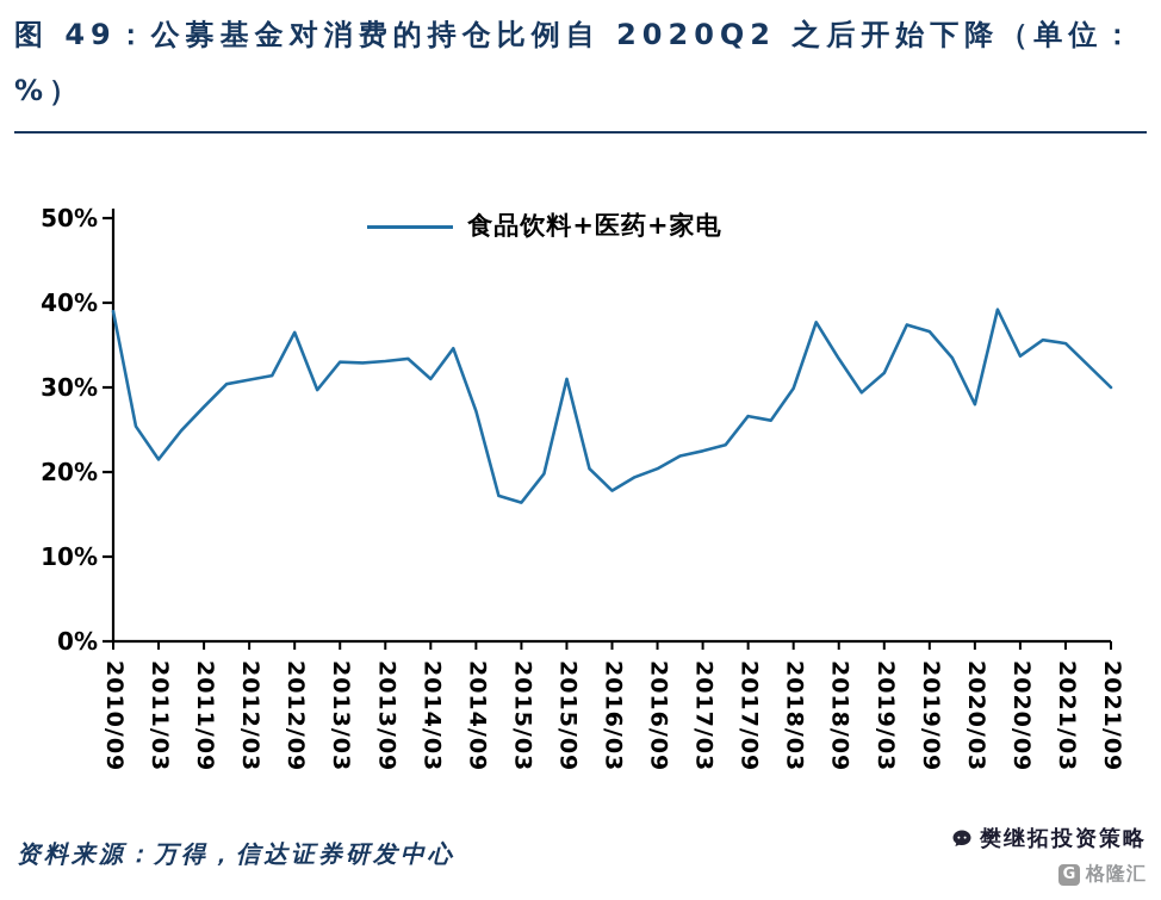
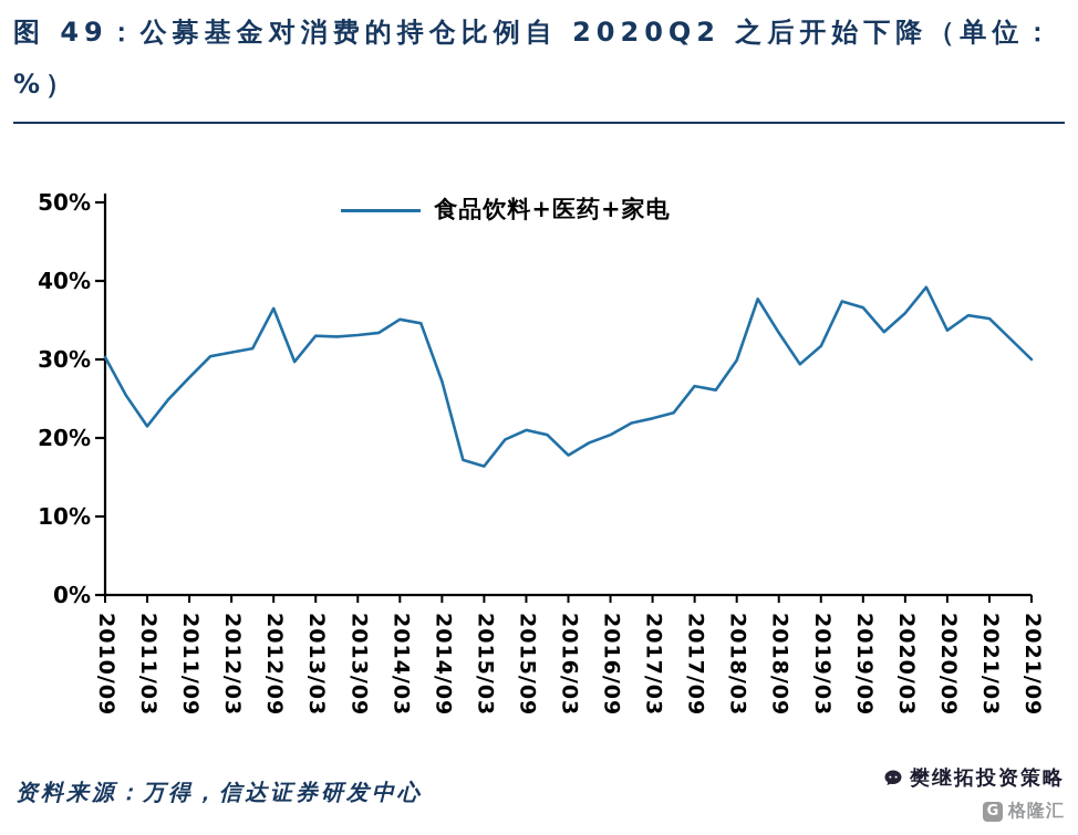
2010/09: 39% -> 30%
2014/03: 31% -> 35%
2015/09: 31% -> 21%
2020/03: 28% -> 36%
